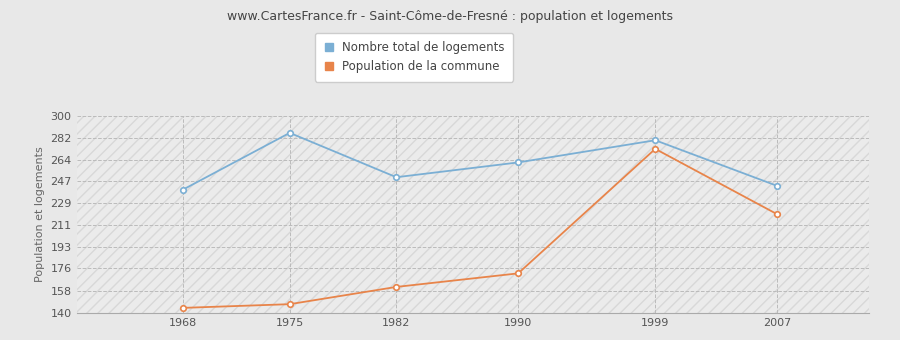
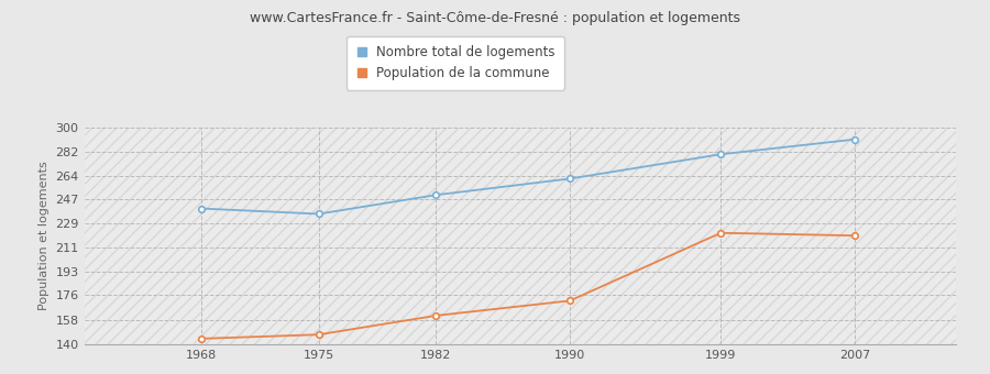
Nombre total de logements/1975: 286 -> 236
Population de la commune/1999: 273 -> 222
Nombre total de logements/2007: 243 -> 291
